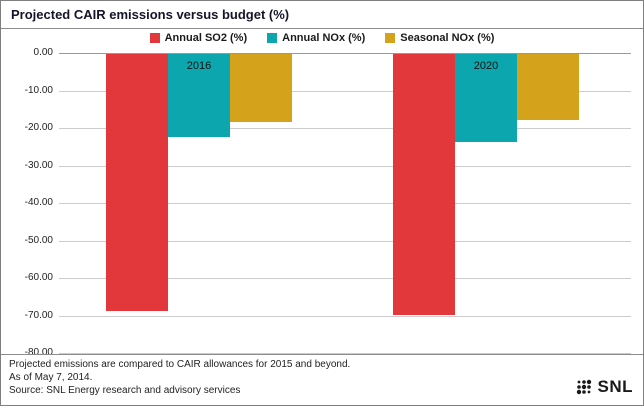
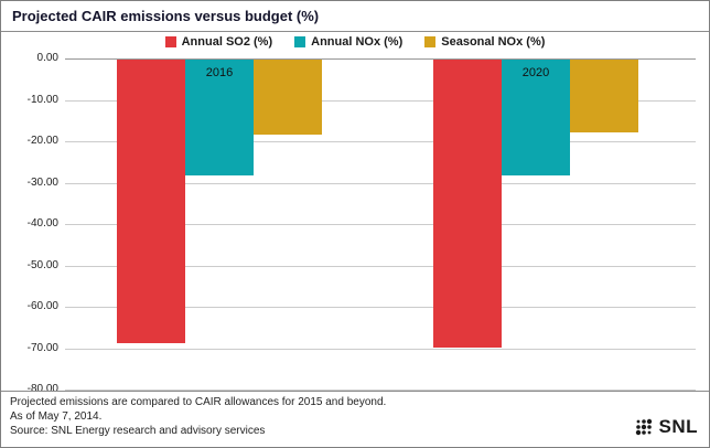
Annual NOx (%)/2016: -22 -> -28
Annual NOx (%)/2020: -24 -> -28
